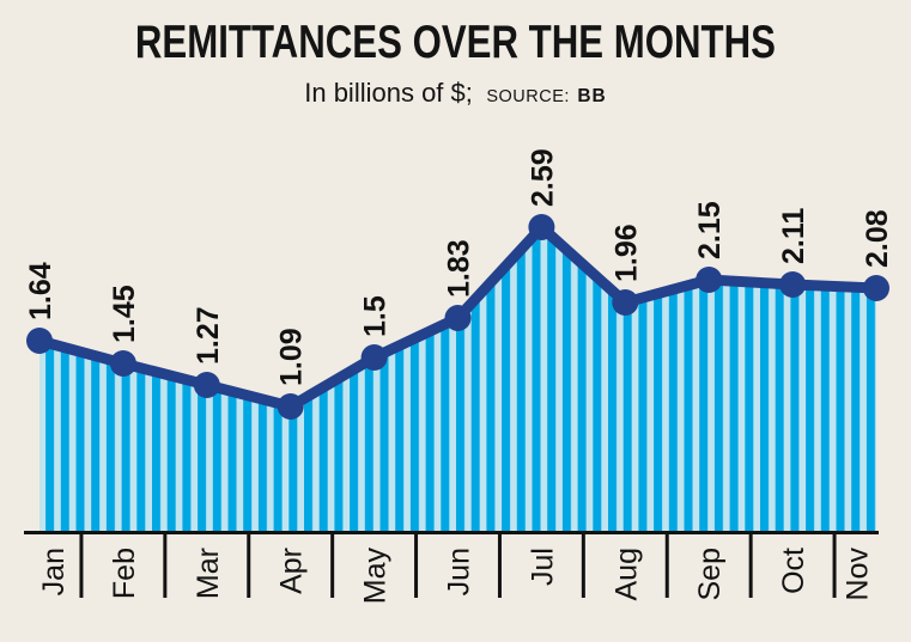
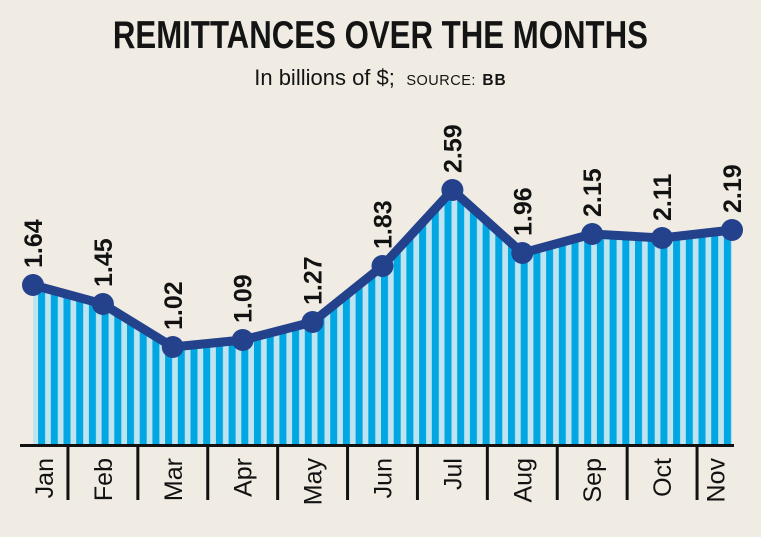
Mar: 1.27 -> 1.02
May: 1.5 -> 1.27
Nov: 2.08 -> 2.19
